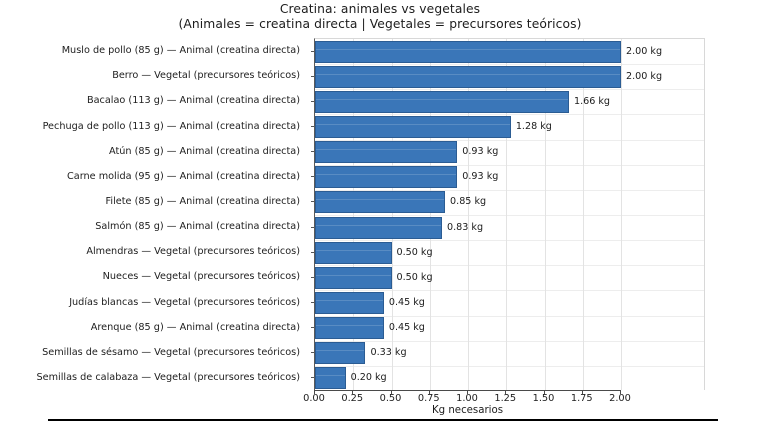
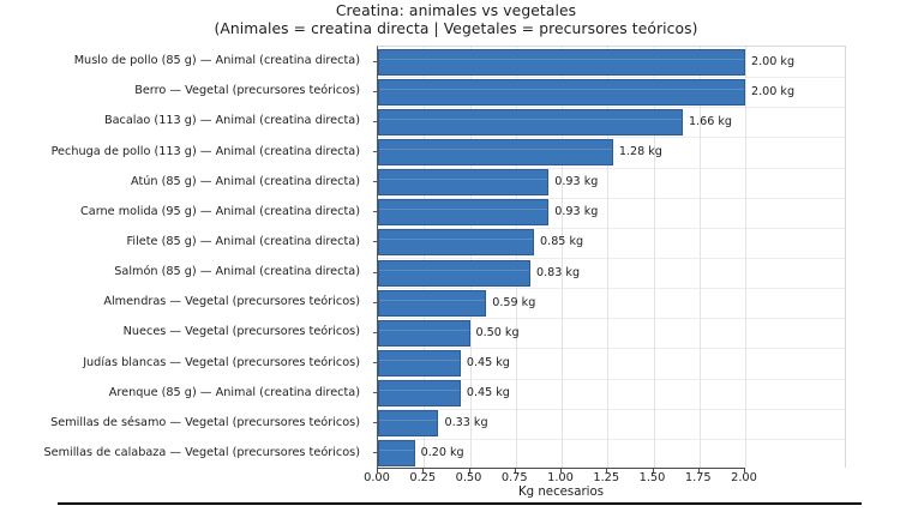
Almendras — Vegetal (precursores teóricos): 0.50 -> 0.59
